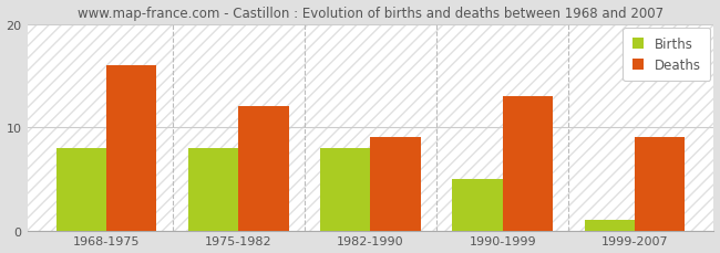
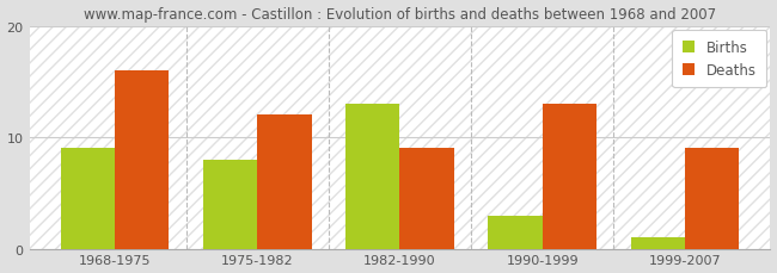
Births/1968-1975: 8 -> 9
Births/1982-1990: 8 -> 13
Births/1990-1999: 5 -> 3
